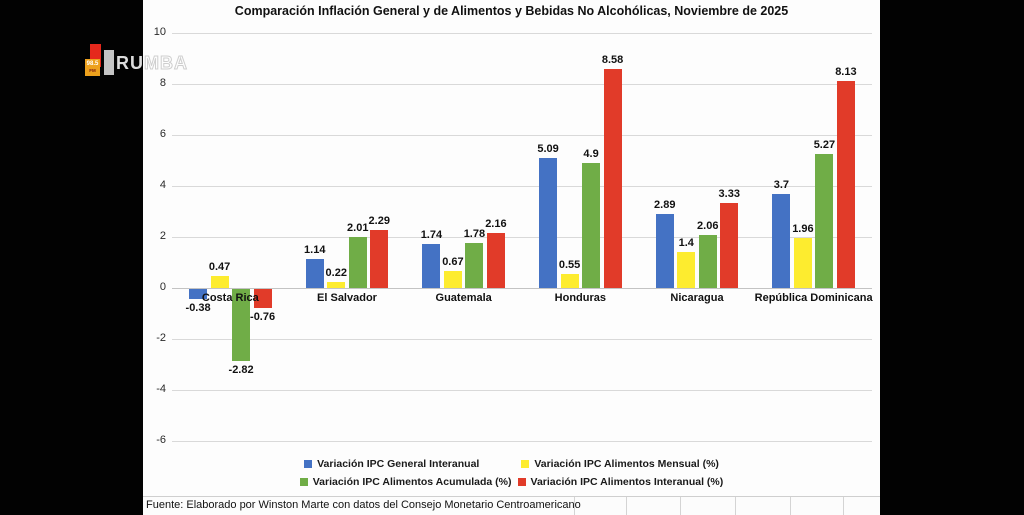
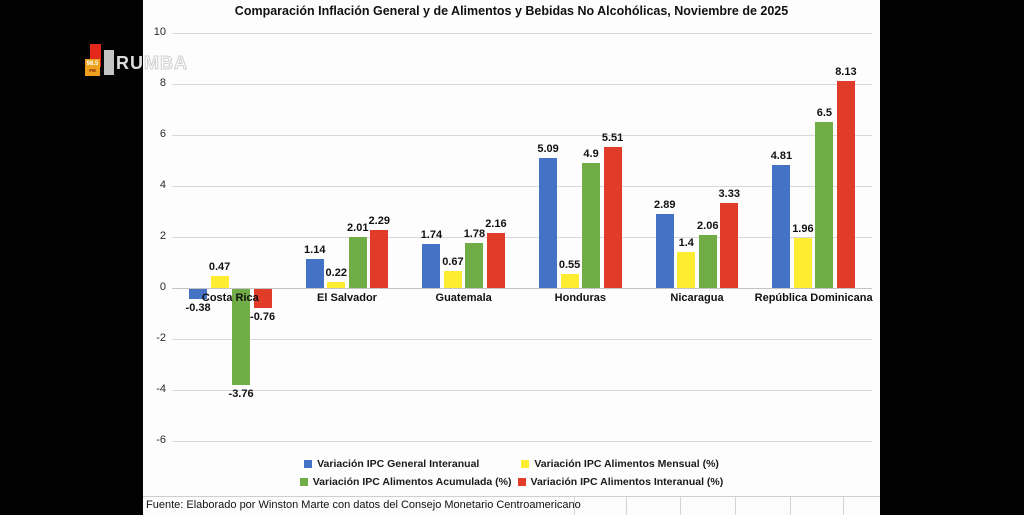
Variación IPC Alimentos Acumulada (%)/Costa Rica: -2.82 -> -3.76
Variación IPC Alimentos Interanual (%)/Honduras: 8.58 -> 5.51
Variación IPC General Interanual/República Dominicana: 3.7 -> 4.81
Variación IPC Alimentos Acumulada (%)/República Dominicana: 5.27 -> 6.5
